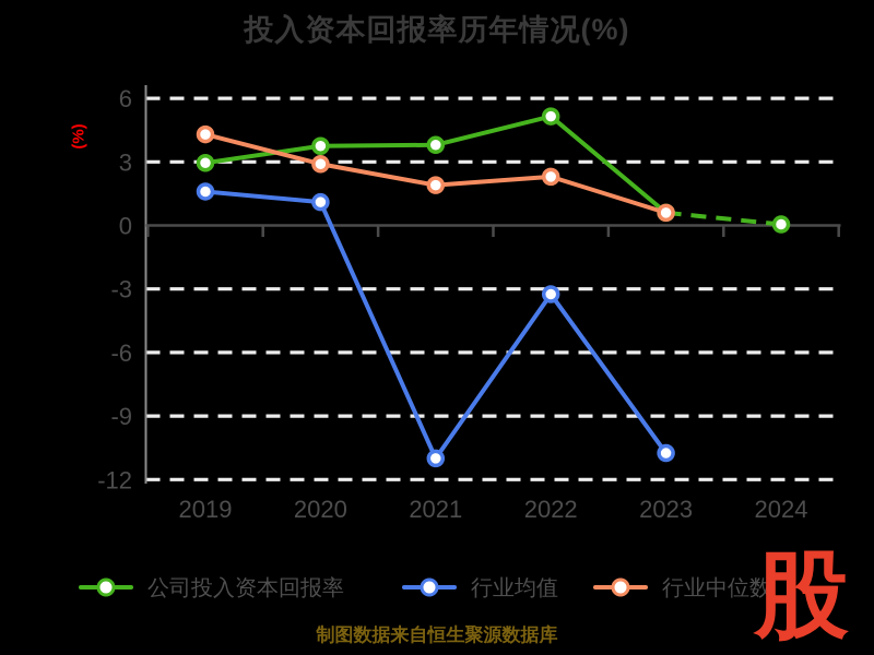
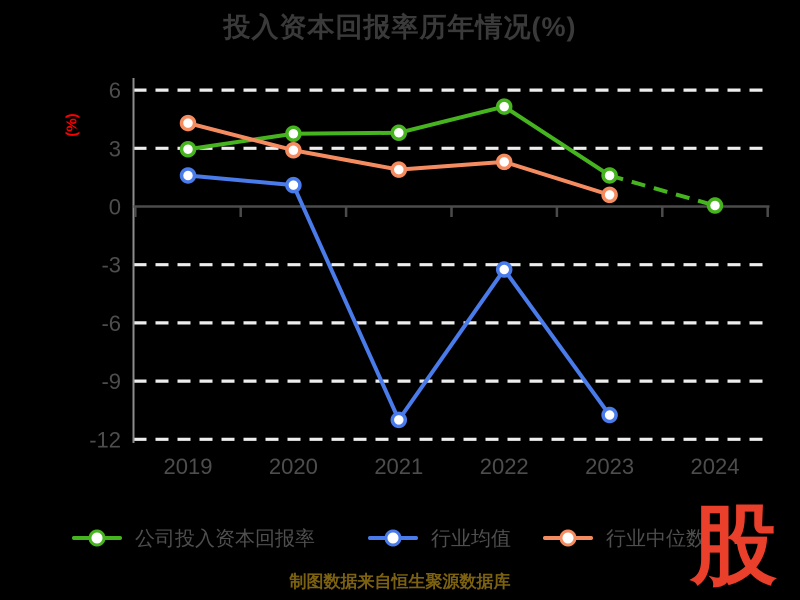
公司投入资本回报率/2023: 0.6 -> 1.6
